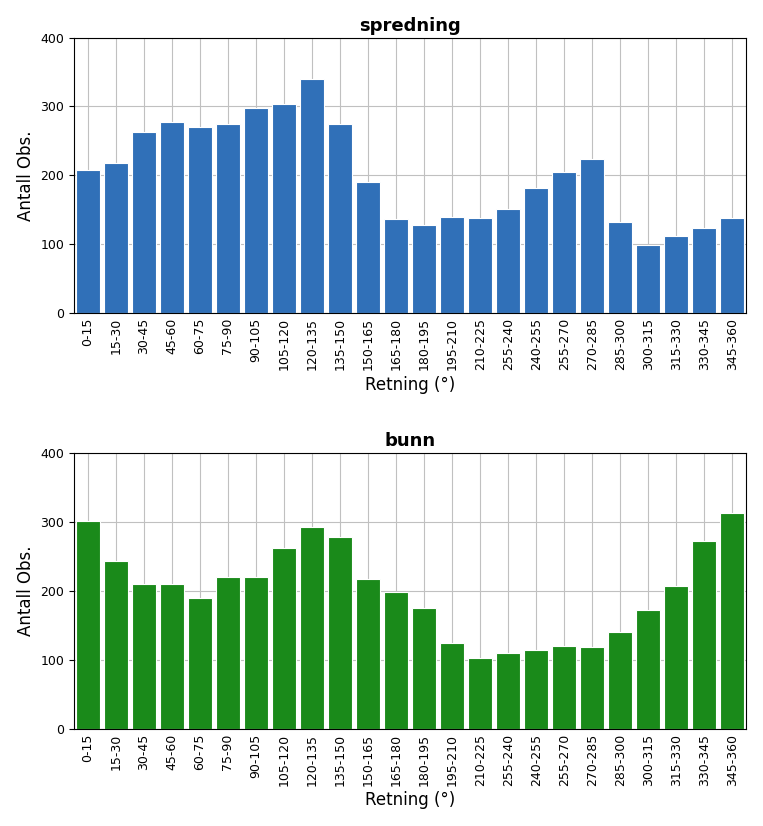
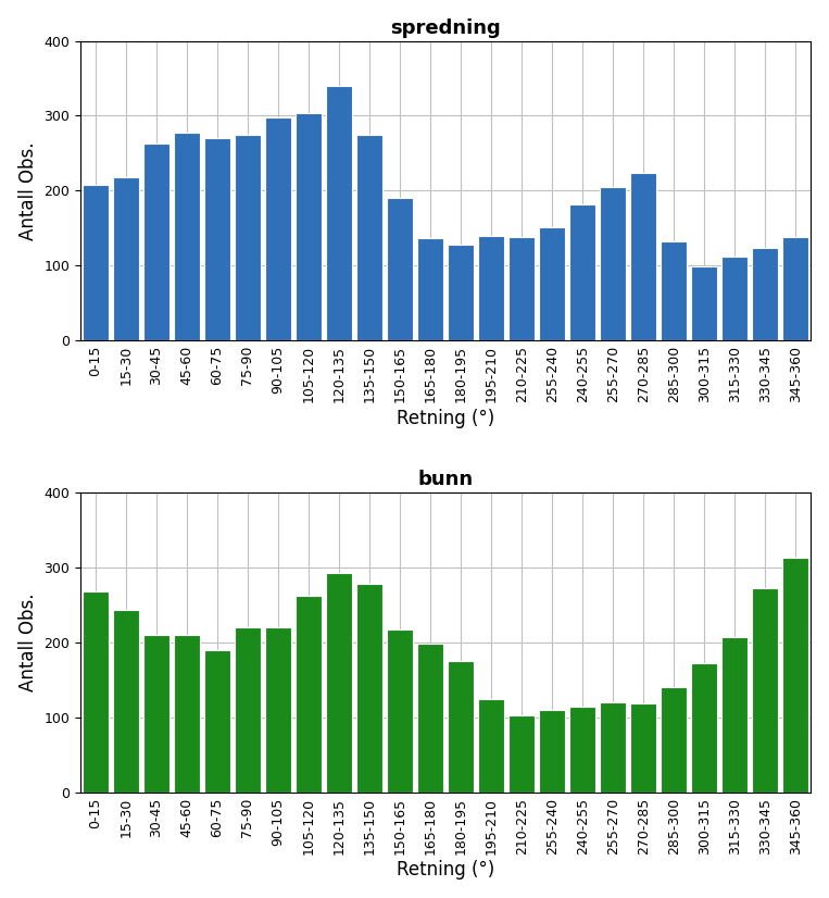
bunn/0-15: 302 -> 268
